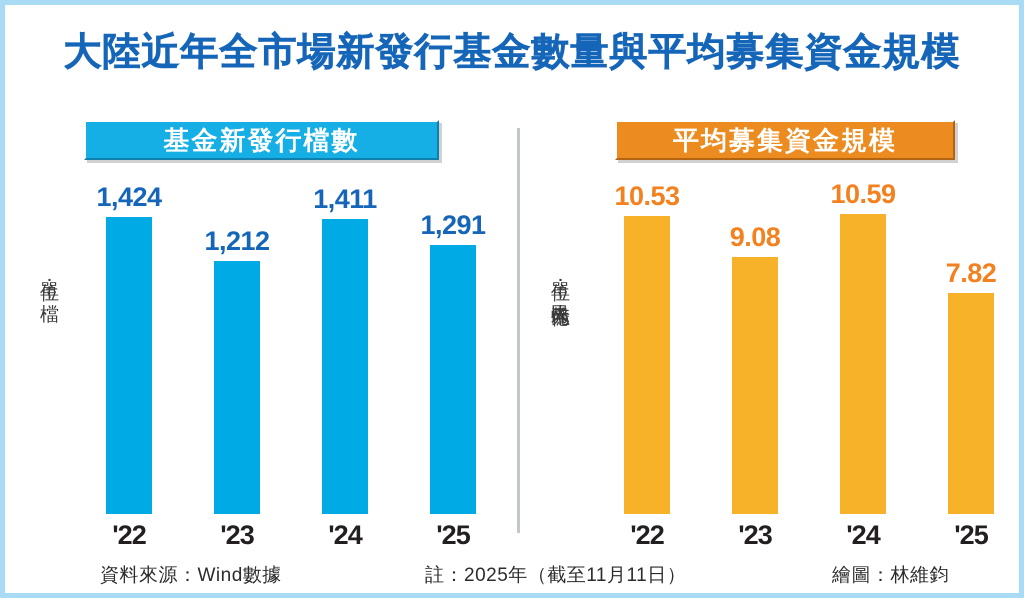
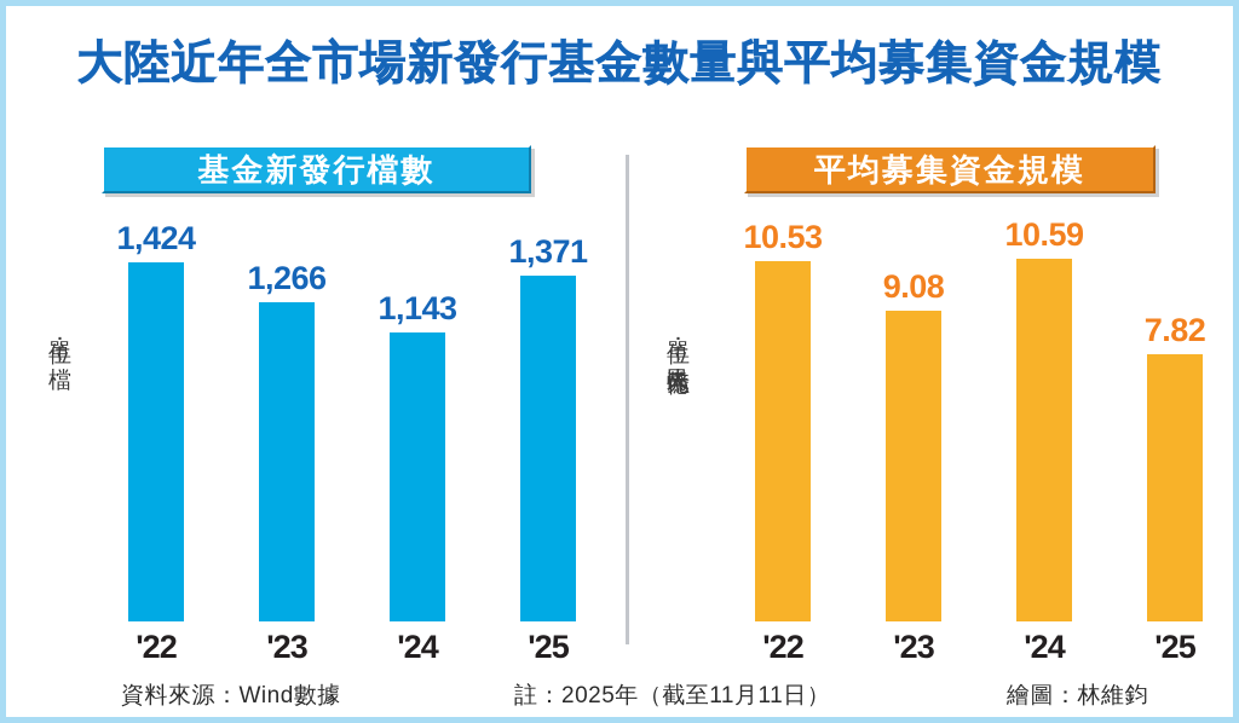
基金新發行檔數/'23: 1,212 -> 1,266
基金新發行檔數/'24: 1,411 -> 1,143
基金新發行檔數/'25: 1,291 -> 1,371
